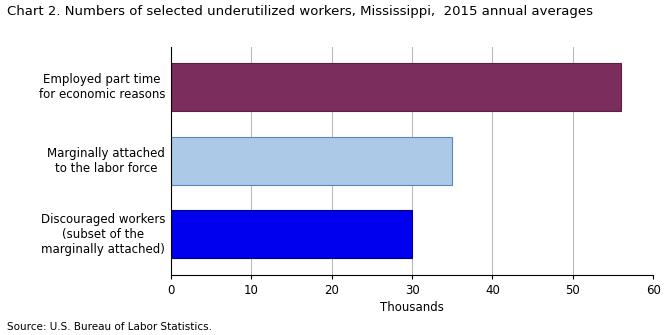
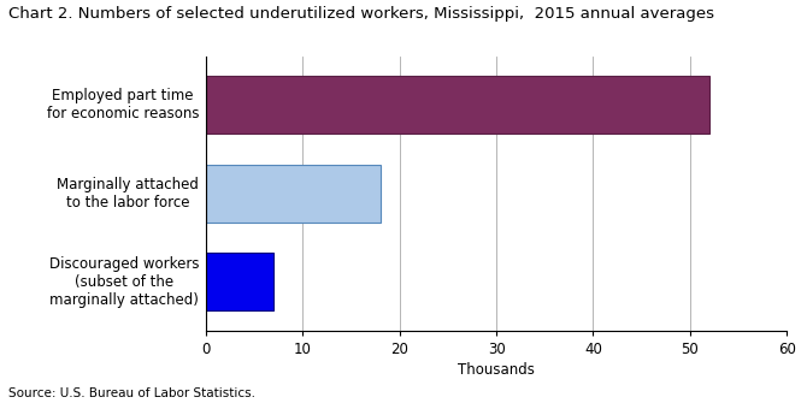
Employed part time for economic reasons: 56 -> 52
Marginally attached to the labor force: 35 -> 18
Discouraged workers (subset of the marginally attached): 30 -> 7
